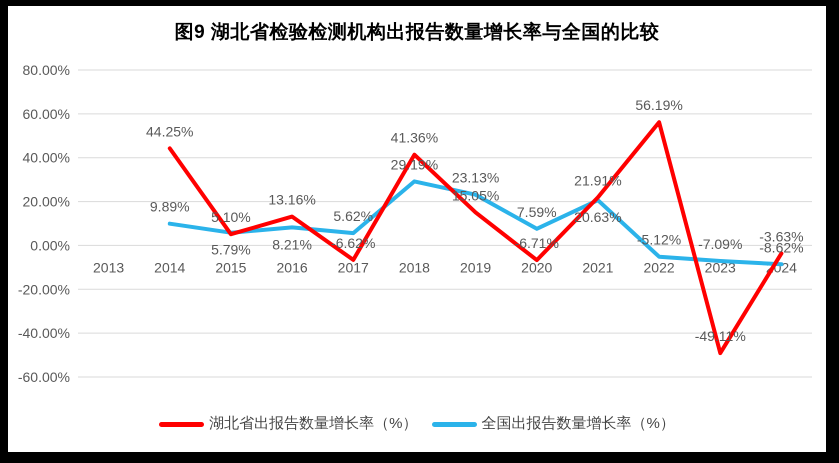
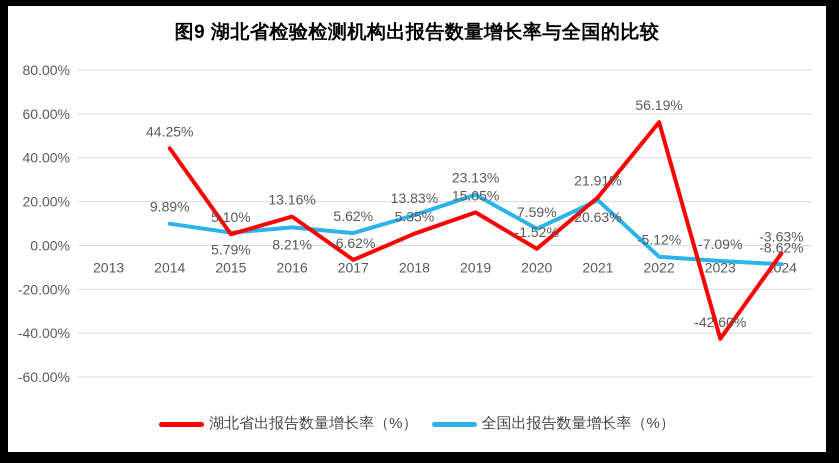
湖北省出报告数量增长率（%）/2018: 41.36% -> 5.35%
全国出报告数量增长率（%）/2018: 29.19% -> 13.83%
湖北省出报告数量增长率（%）/2020: -6.71% -> -1.52%
湖北省出报告数量增长率（%）/2023: -49.11% -> -42.60%
